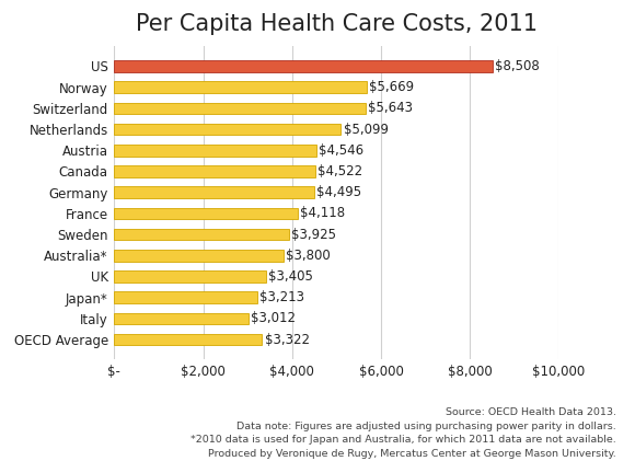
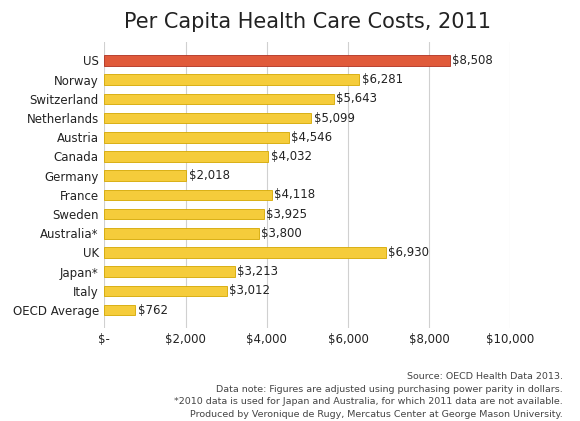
Norway: $5,669 -> $6,281
Canada: $4,522 -> $4,032
Germany: $4,495 -> $2,018
UK: $3,405 -> $6,930
OECD Average: $3,322 -> $762
